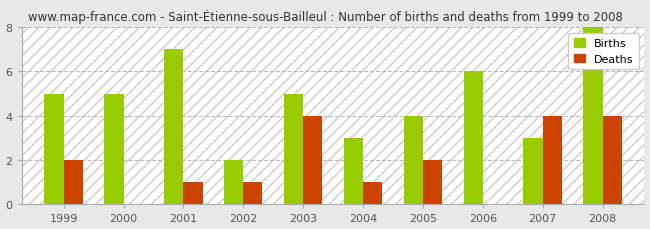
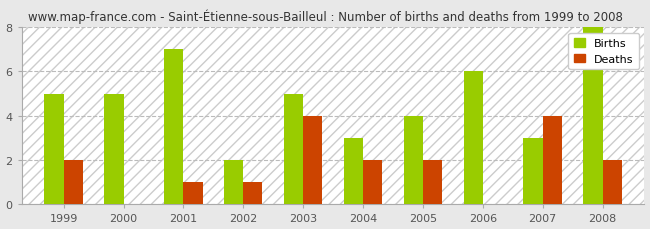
Deaths/2004: 1 -> 2
Deaths/2008: 4 -> 2
